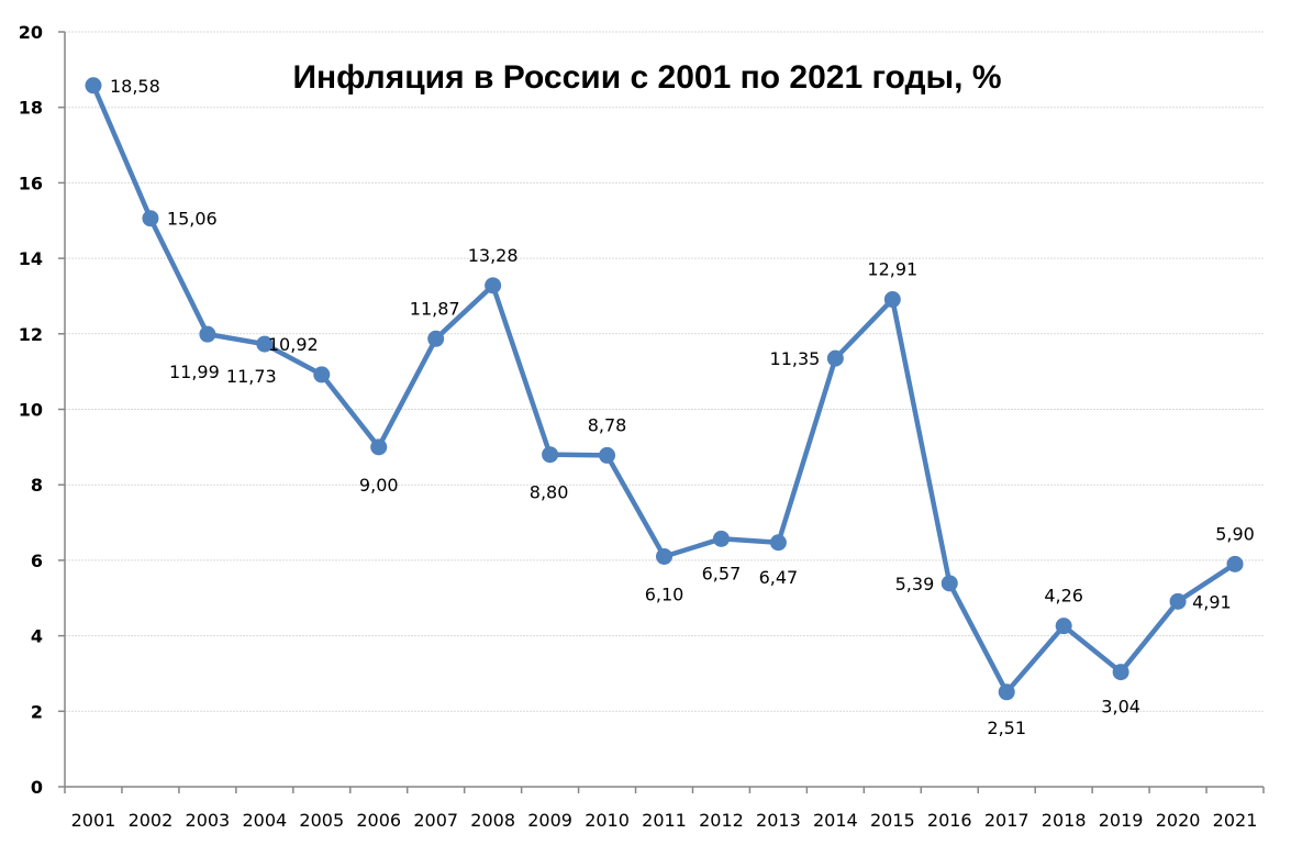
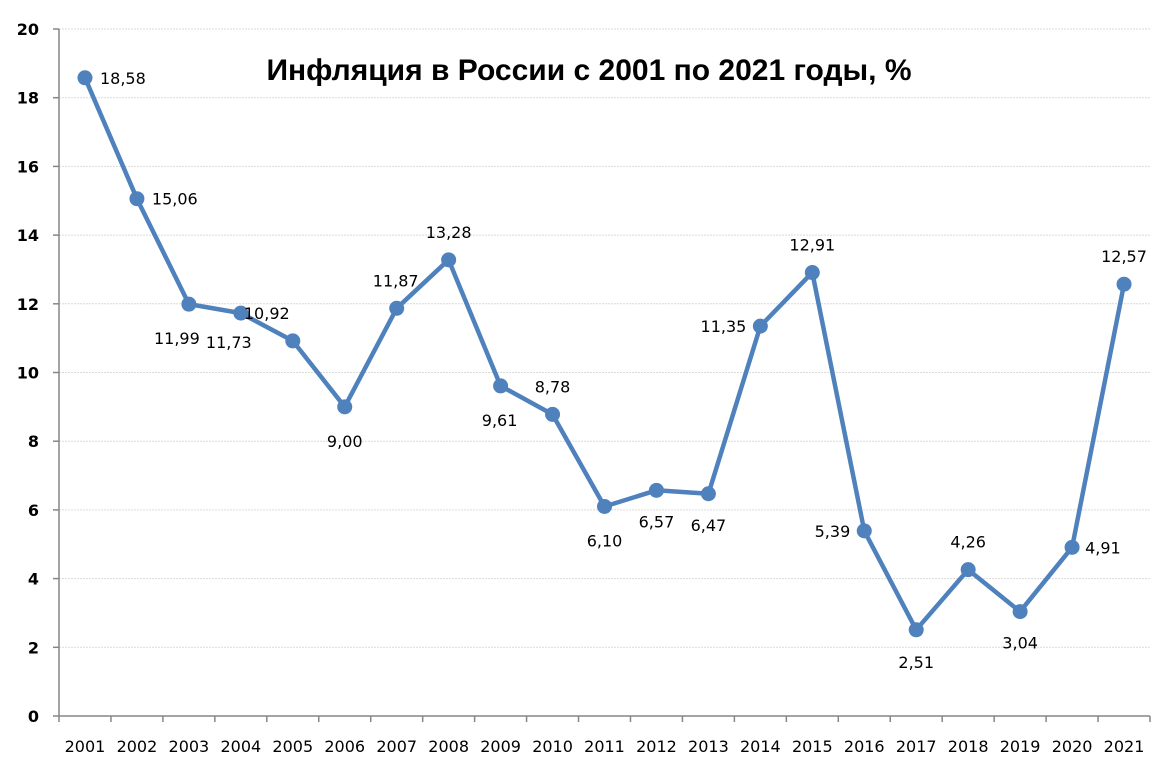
2009: 8,80 -> 9,61
2021: 5,90 -> 12,57
